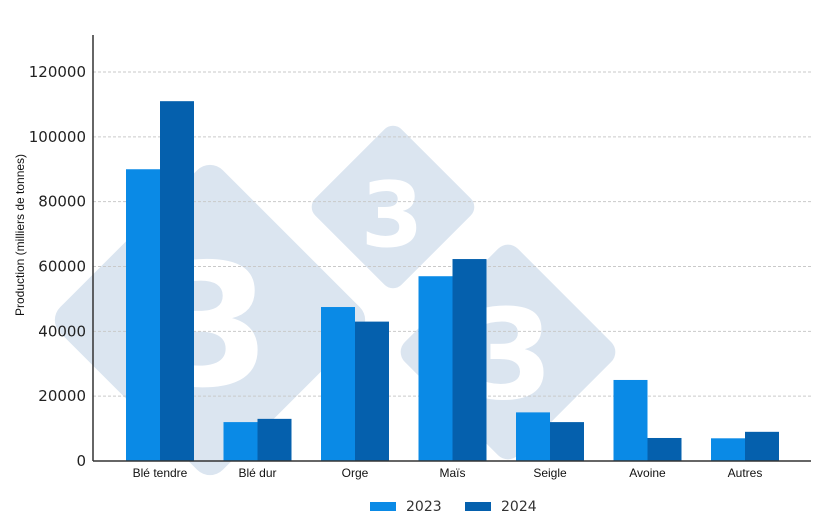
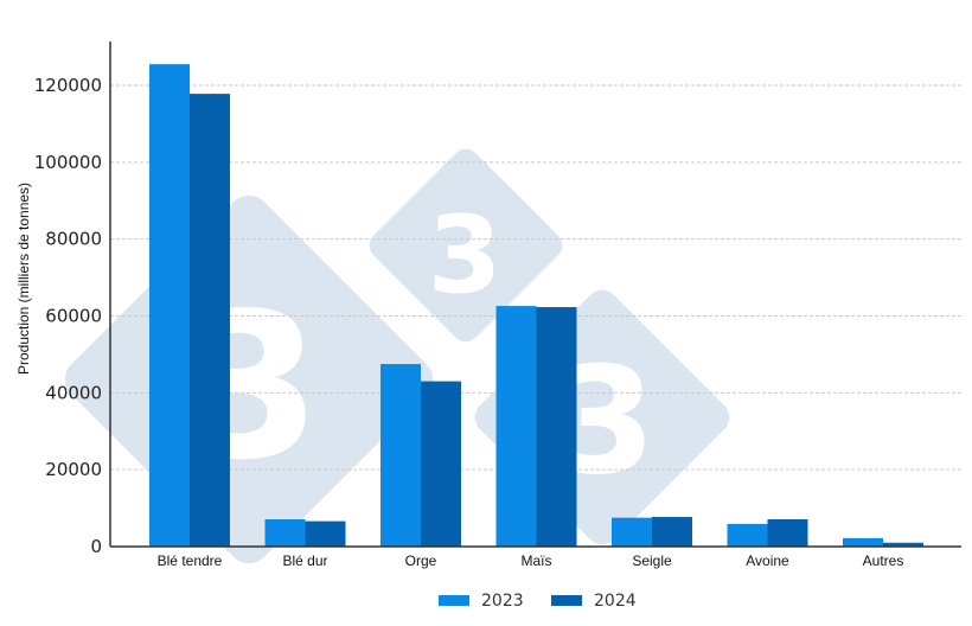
2023/Blé tendre: 90000 -> 126000
2024/Blé tendre: 111000 -> 118000
2023/Blé dur: 12000 -> 7000
2024/Blé dur: 13000 -> 7000
2023/Maïs: 57000 -> 63000
2023/Seigle: 15000 -> 8000
2024/Seigle: 12000 -> 8000
2023/Avoine: 25000 -> 6000
2023/Autres: 7000 -> 2000
2024/Autres: 9000 -> 1000
